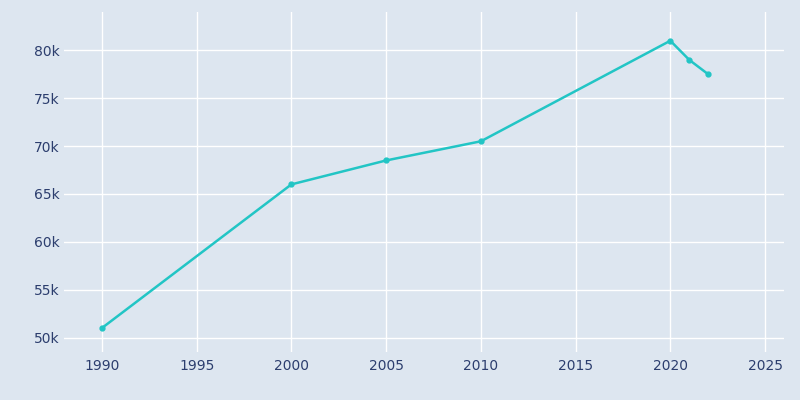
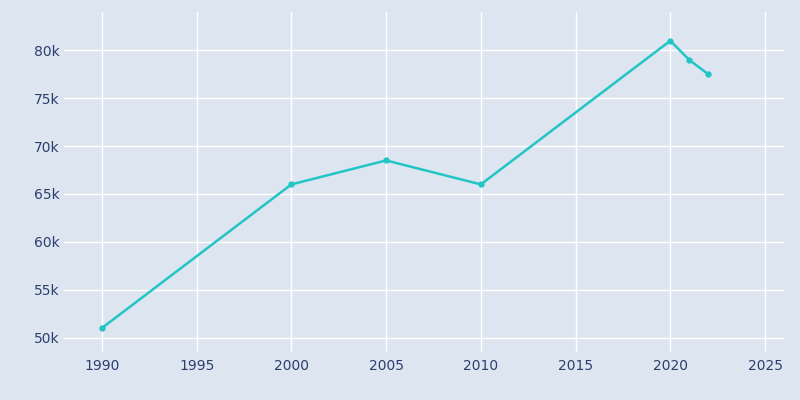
2010: 70.5k -> 66.0k
